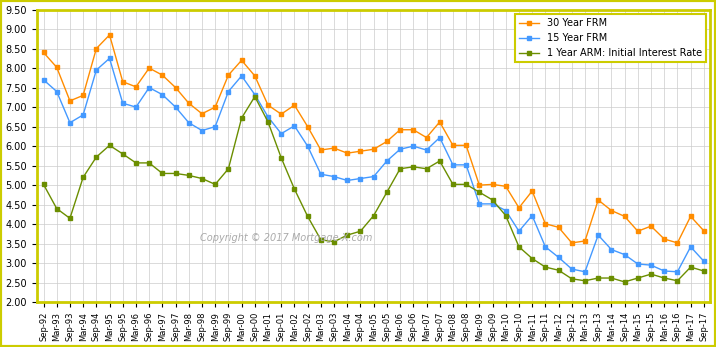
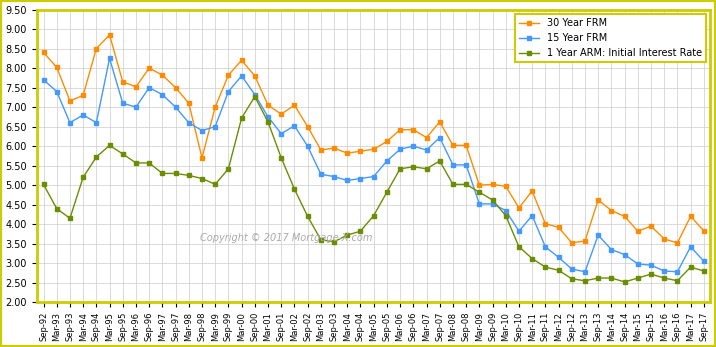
15 Year FRM/Sep-94: 7.95 -> 6.60
30 Year FRM/Sep-98: 6.83 -> 5.70
